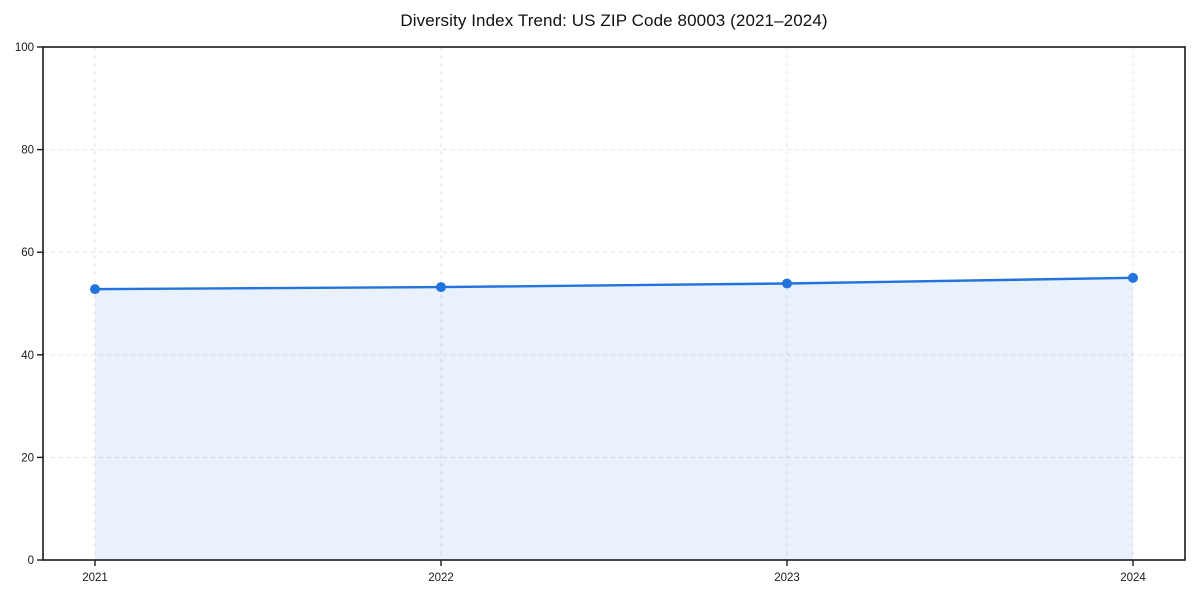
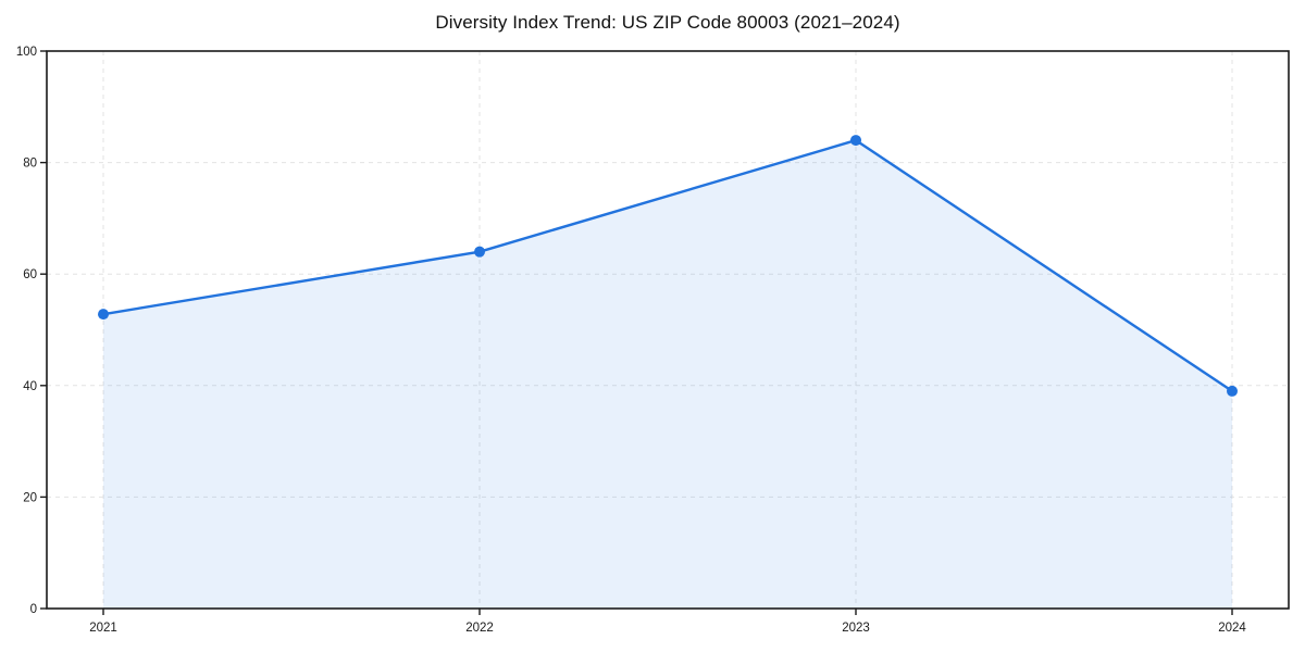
2022: 53 -> 64
2023: 54 -> 84
2024: 55 -> 39
